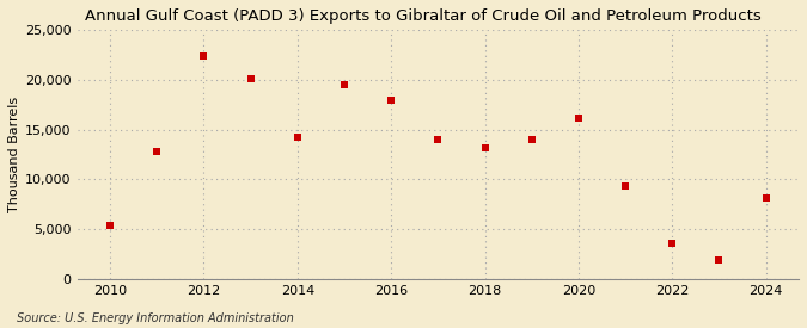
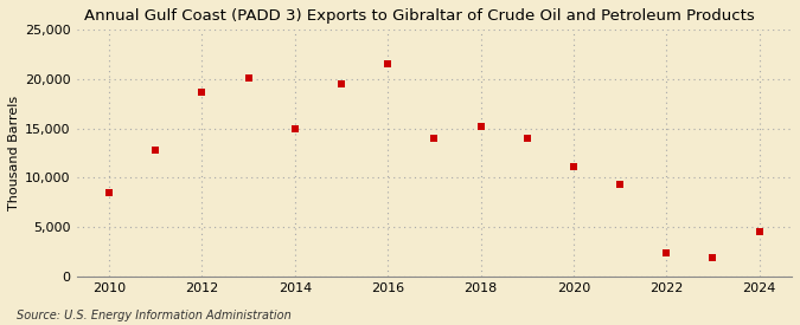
2010: 5,400 -> 8,500
2012: 22,400 -> 18,700
2014: 14,200 -> 15,000
2016: 18,000 -> 21,600
2018: 13,200 -> 15,200
2020: 16,200 -> 11,100
2022: 3,600 -> 2,400
2024: 8,200 -> 4,600
